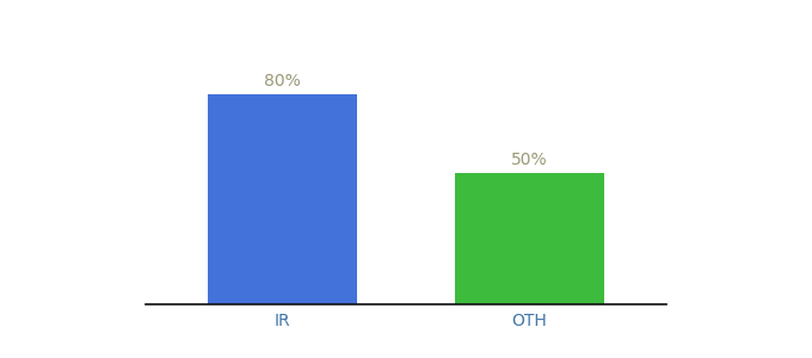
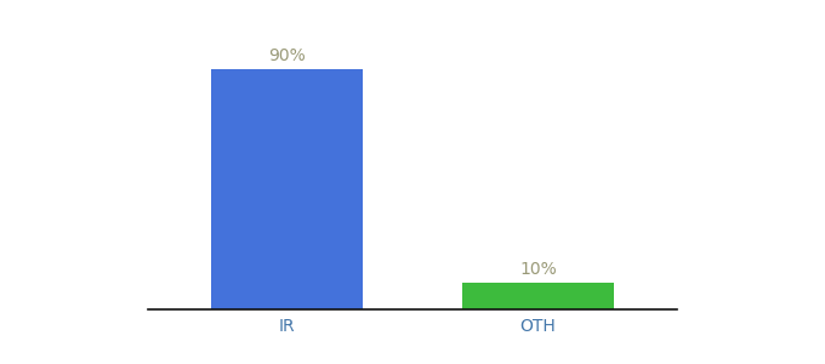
IR: 80% -> 90%
OTH: 50% -> 10%
